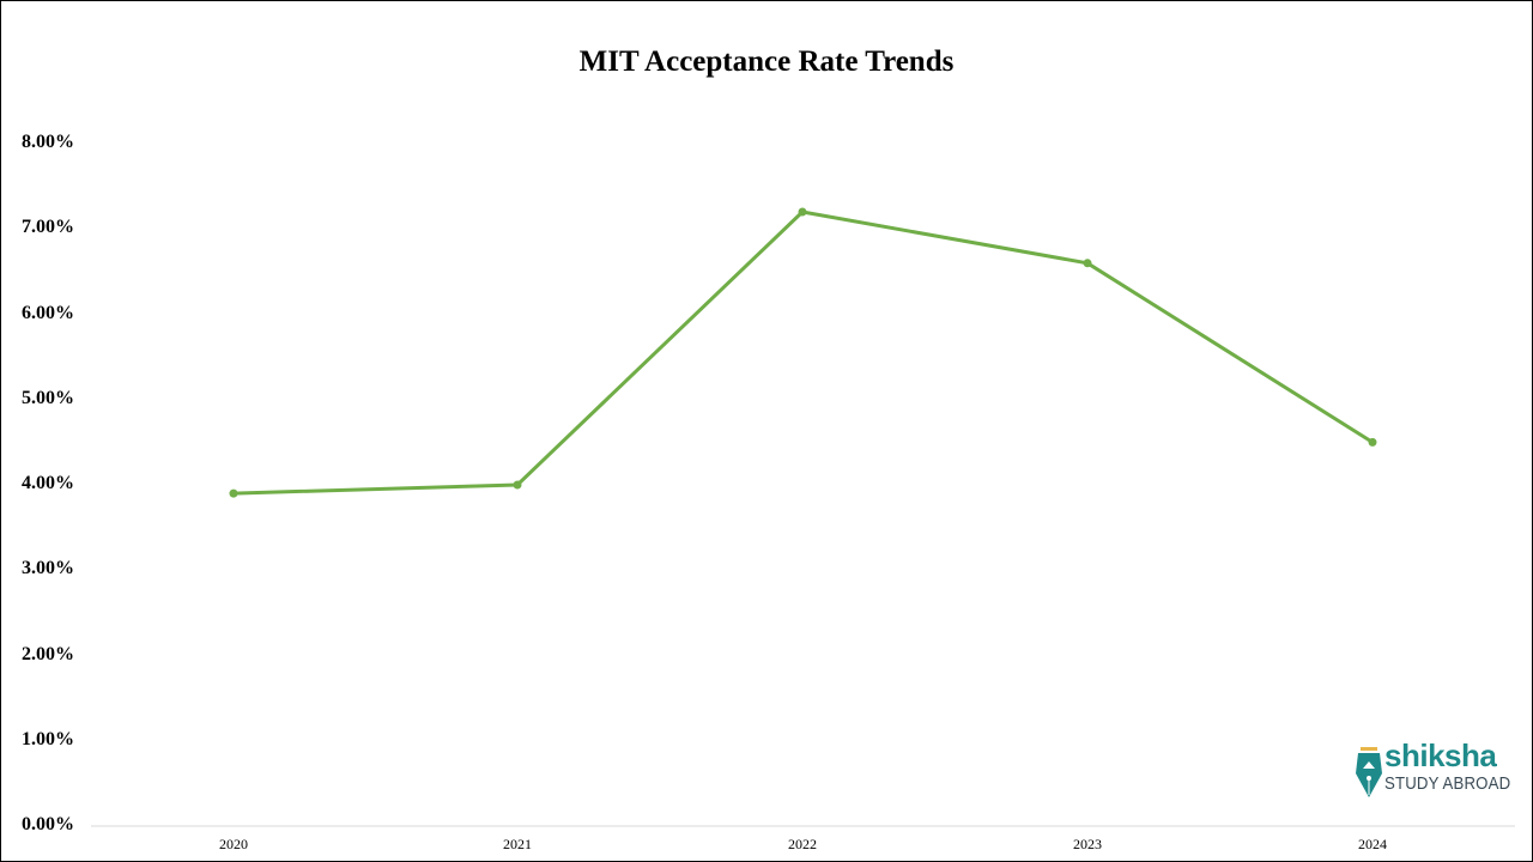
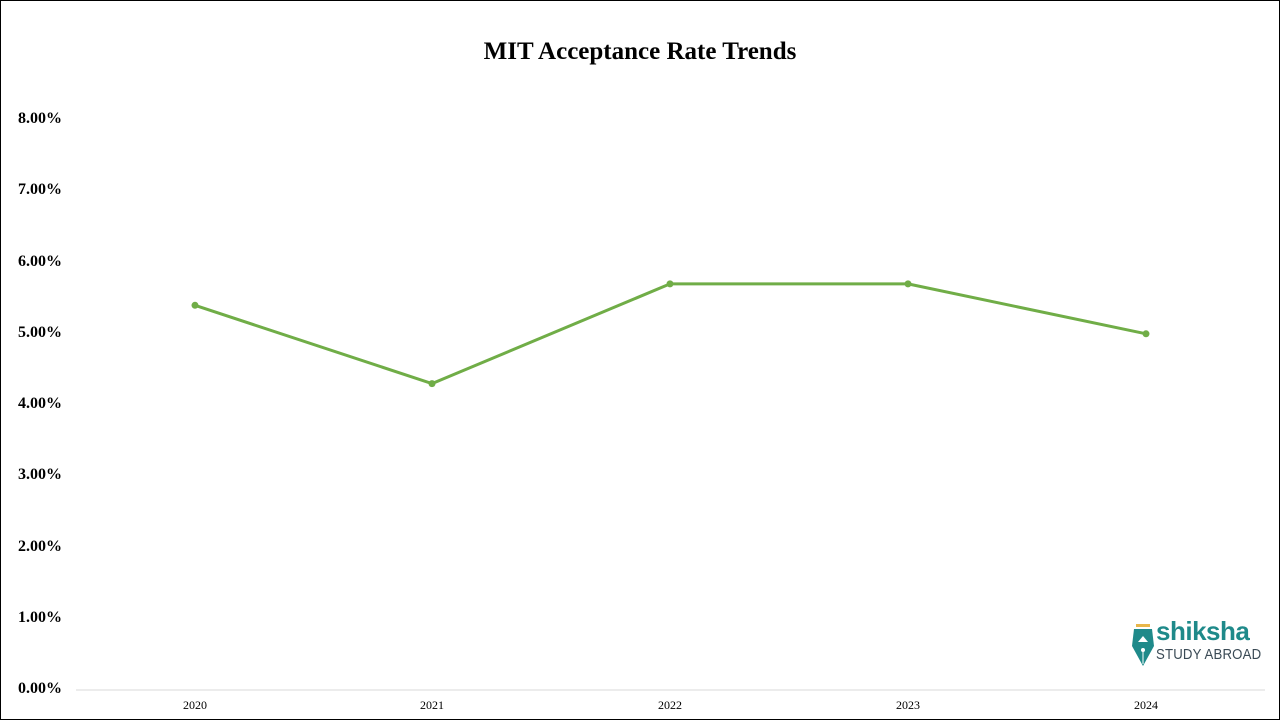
2020: 3.9% -> 5.4%
2021: 4.0% -> 4.3%
2022: 7.2% -> 5.7%
2023: 6.6% -> 5.7%
2024: 4.5% -> 5.0%
